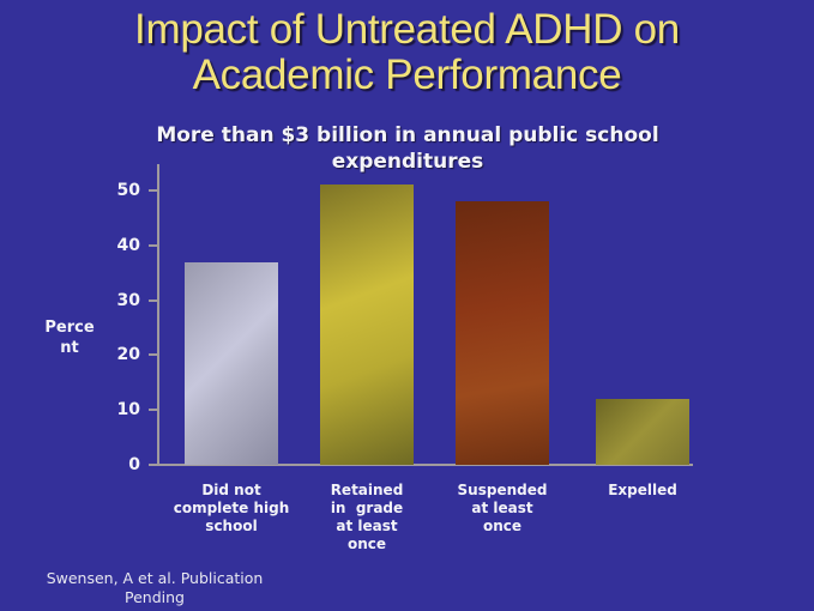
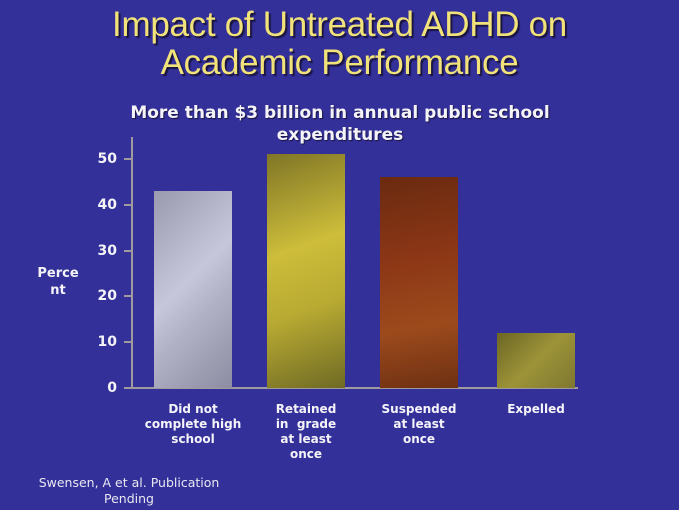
Did not complete high school: 37 -> 43
Suspended at least once: 48 -> 46
